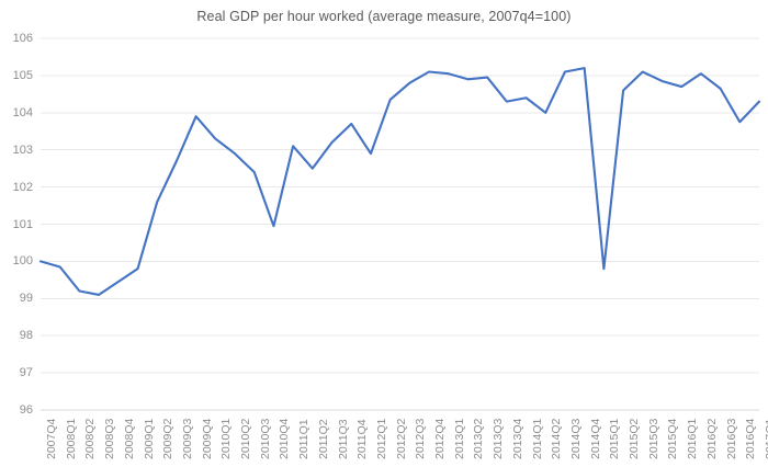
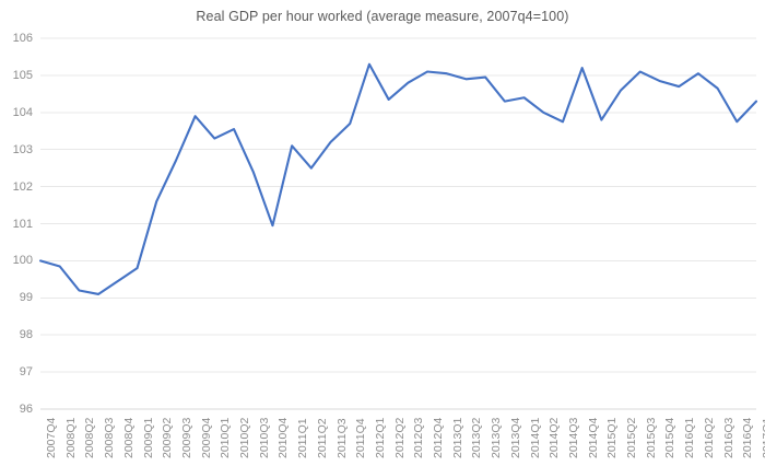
2010Q2: 102.9 -> 103.5
2012Q1: 102.9 -> 105.3
2014Q3: 105.1 -> 103.8
2015Q1: 99.8 -> 103.8
